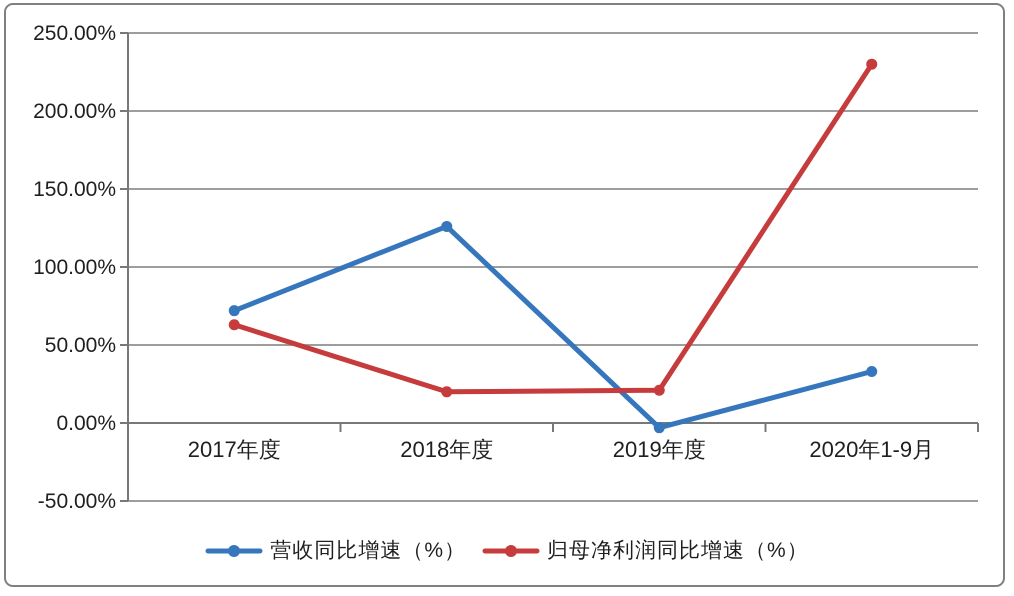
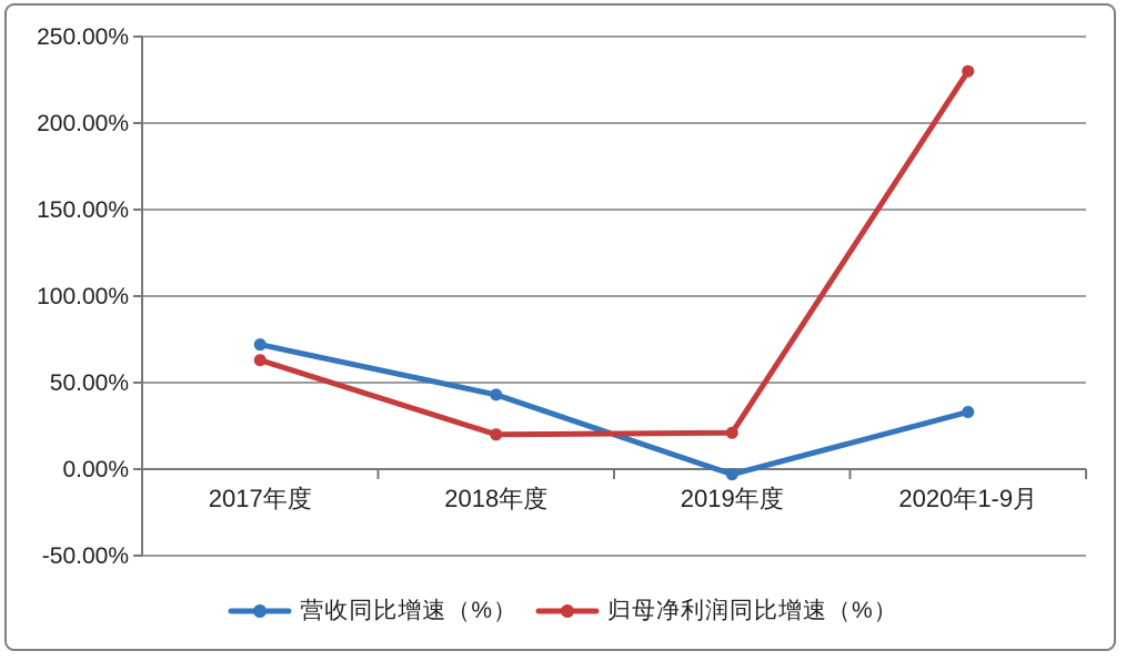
营收同比增速（%）/2018年度: 126% -> 43%
